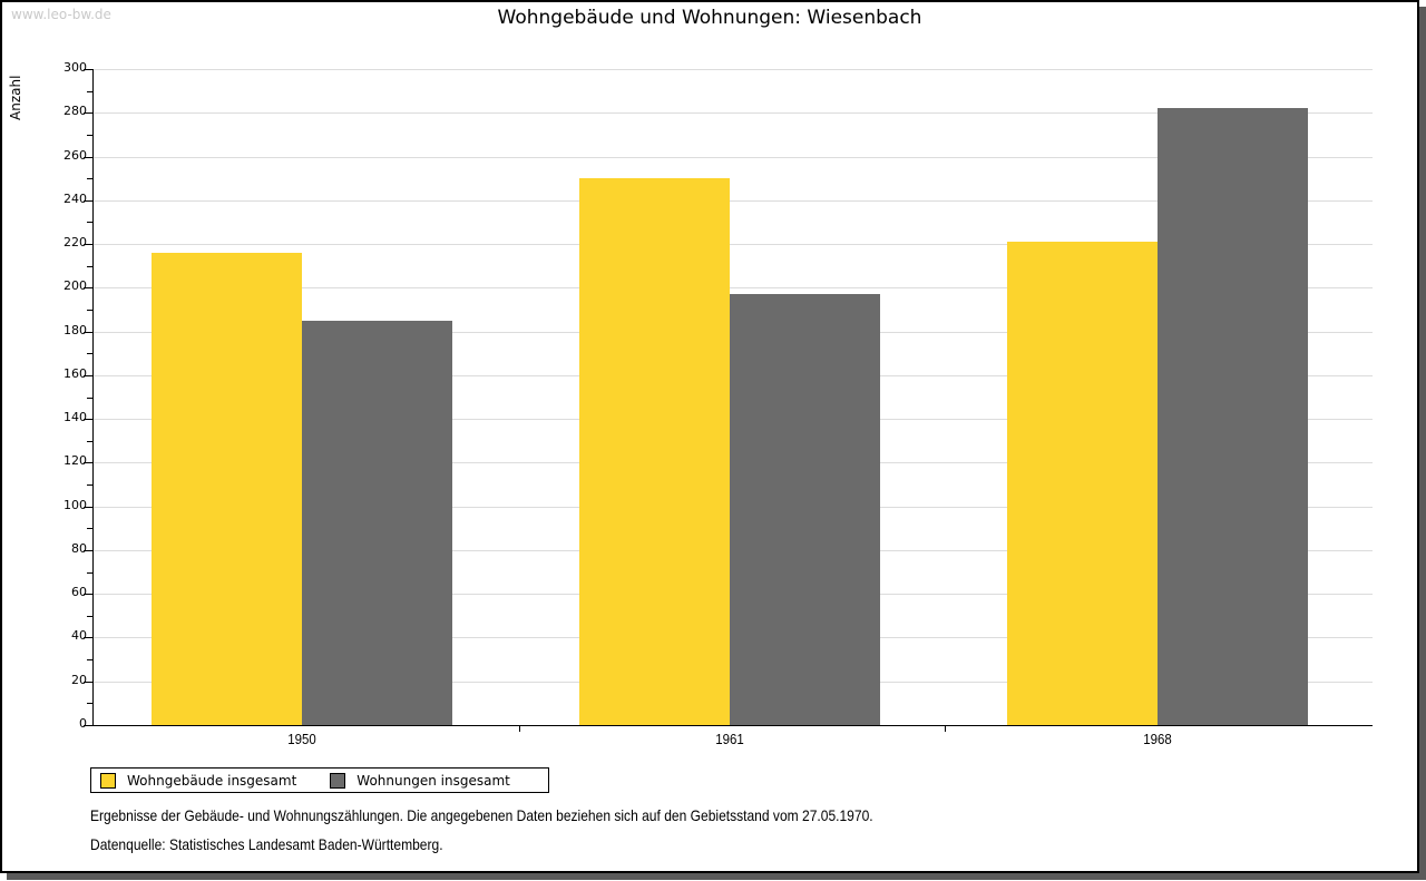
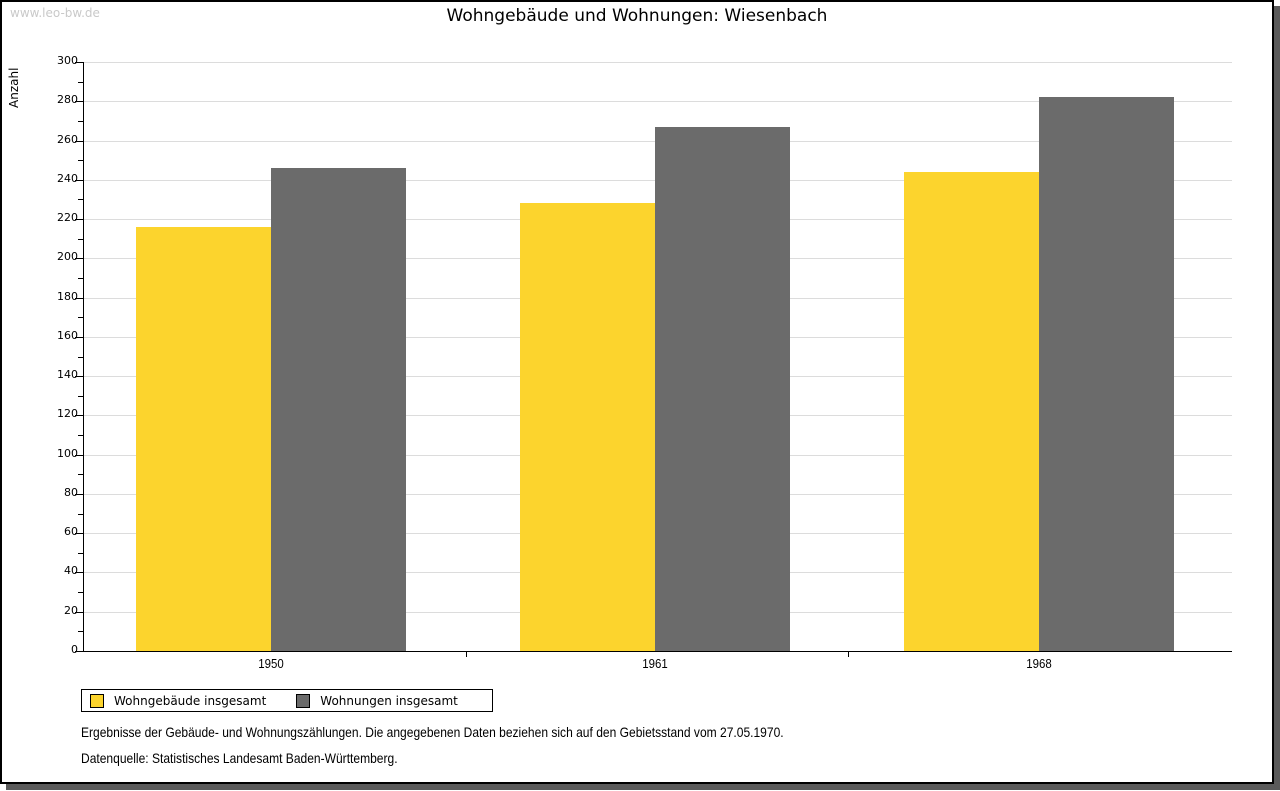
Wohnungen insgesamt/1950: 185 -> 246
Wohngebäude insgesamt/1961: 250 -> 228
Wohnungen insgesamt/1961: 197 -> 267
Wohngebäude insgesamt/1968: 221 -> 244
